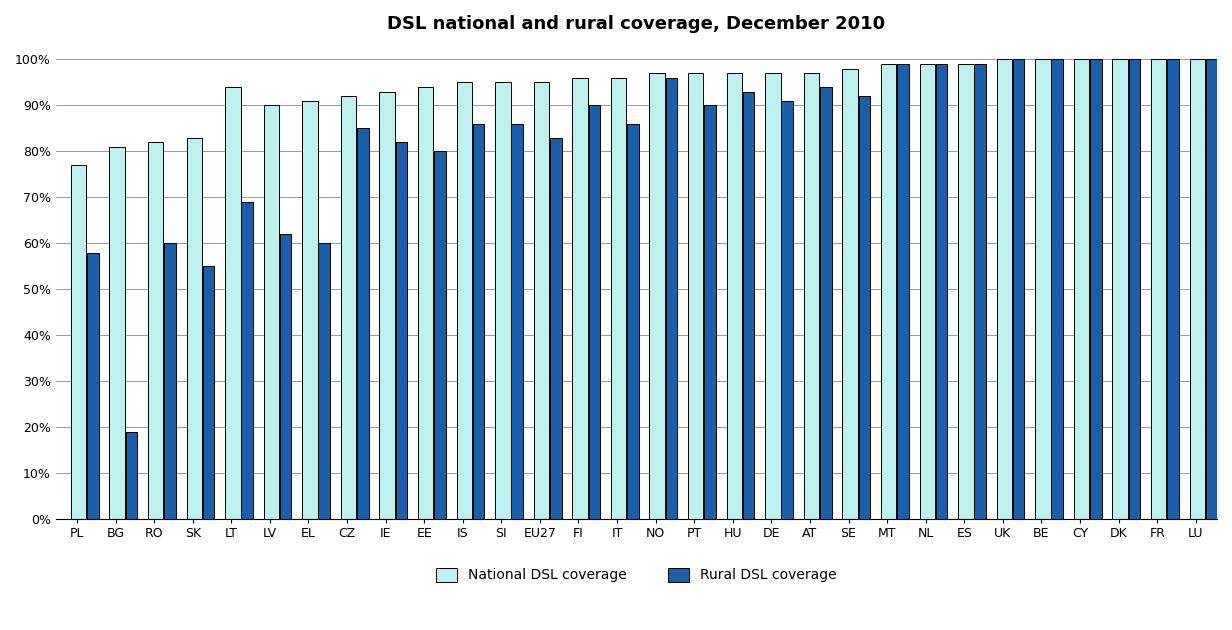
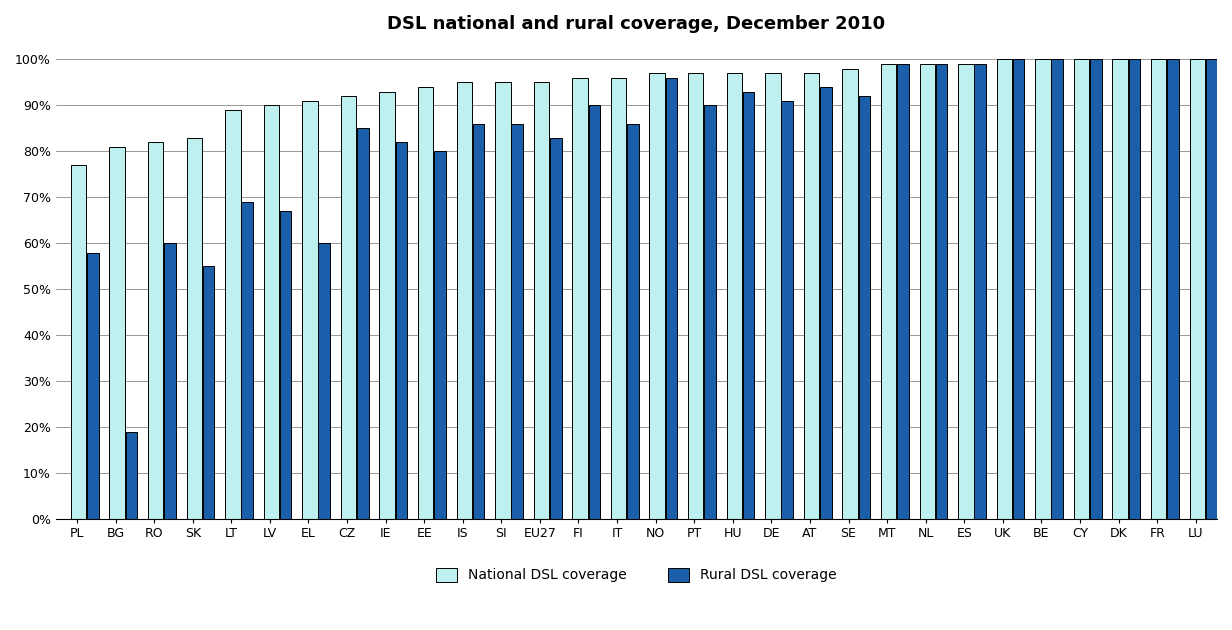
National DSL coverage/LT: 94% -> 89%
Rural DSL coverage/LV: 62% -> 67%
